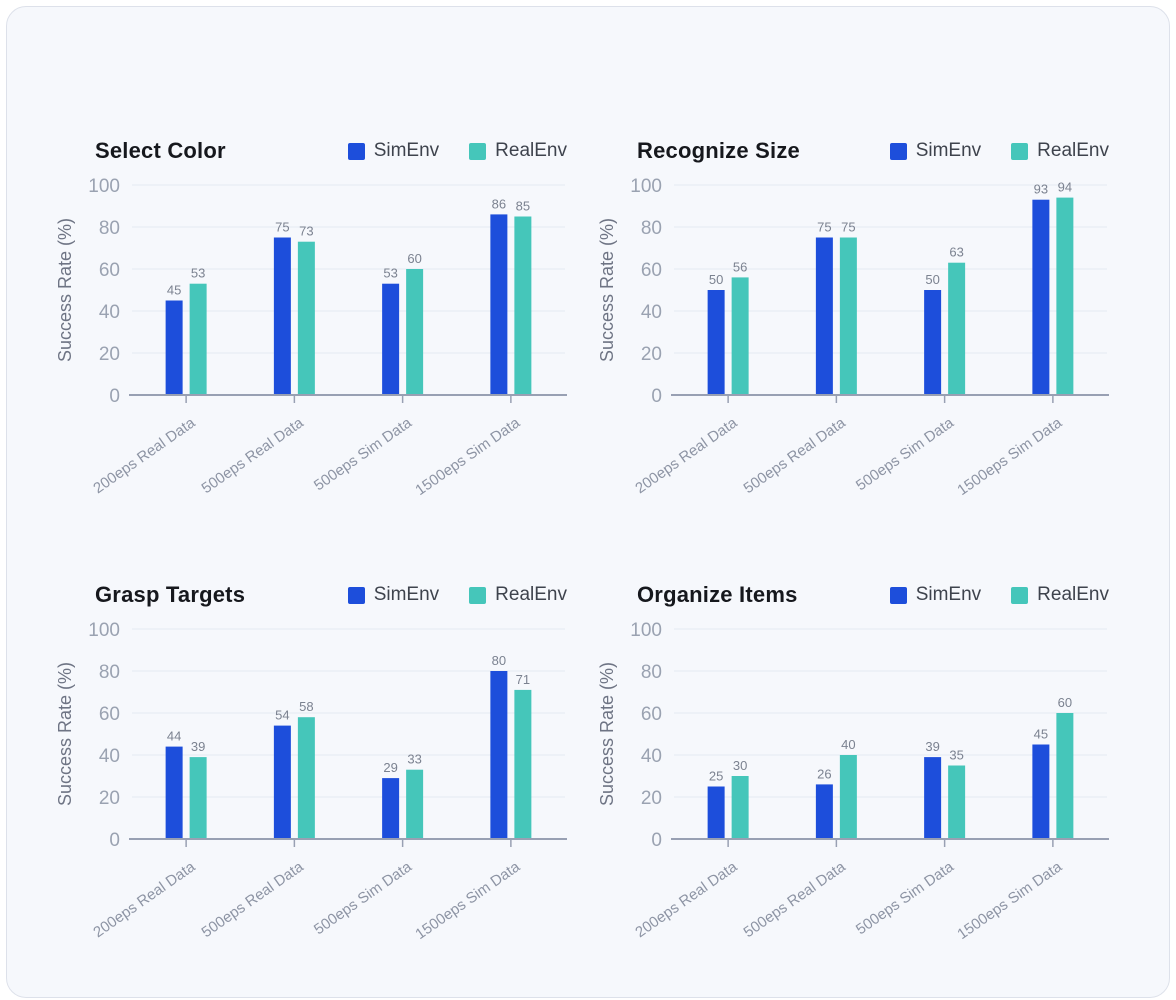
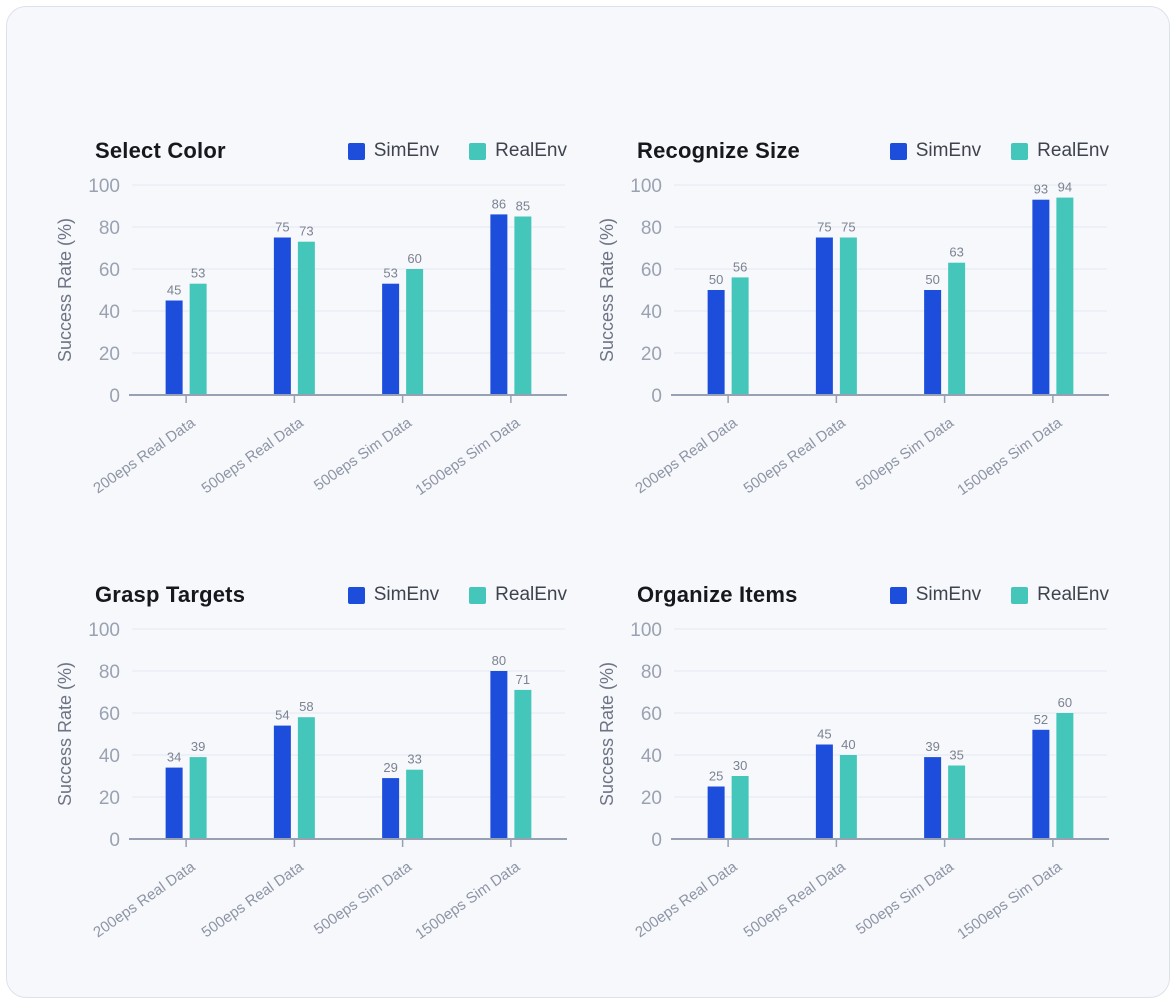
Grasp Targets/SimEnv/200eps Real Data: 44 -> 34
Organize Items/SimEnv/500eps Real Data: 26 -> 45
Organize Items/SimEnv/1500eps Sim Data: 45 -> 52
